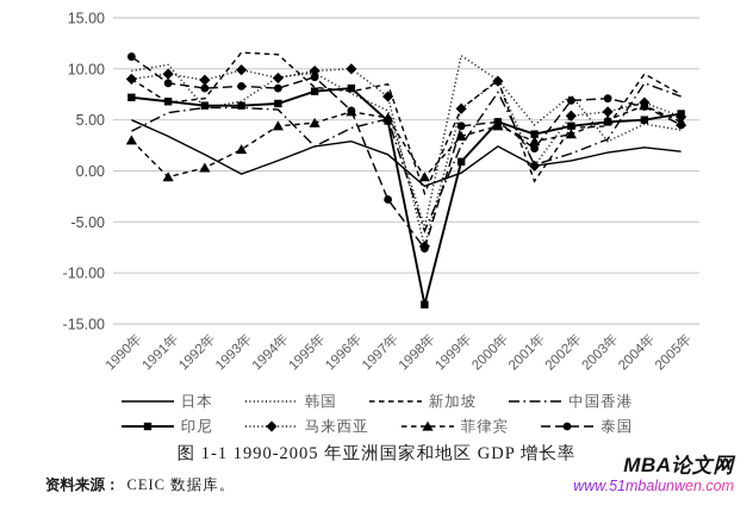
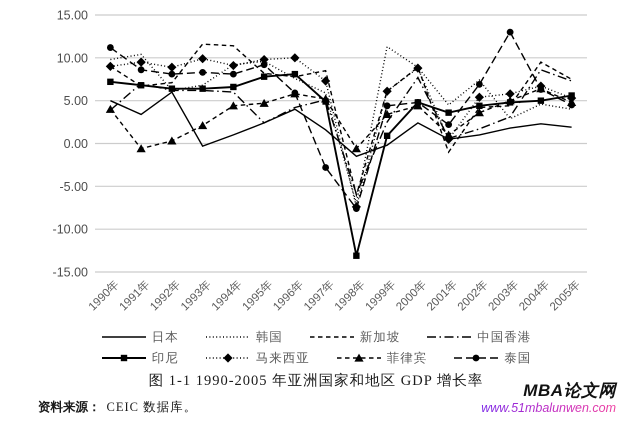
菲律宾/1990年: 3 -> 4
中国香港/1991年: 6 -> 7
日本/1992年: 2 -> 6
日本/1996年: 3 -> 4
韩国/1998年: -6 -> -7
新加坡/1998年: -2 -> -6
菲律宾/2001年: 3 -> 1
泰国/2003年: 7 -> 13
